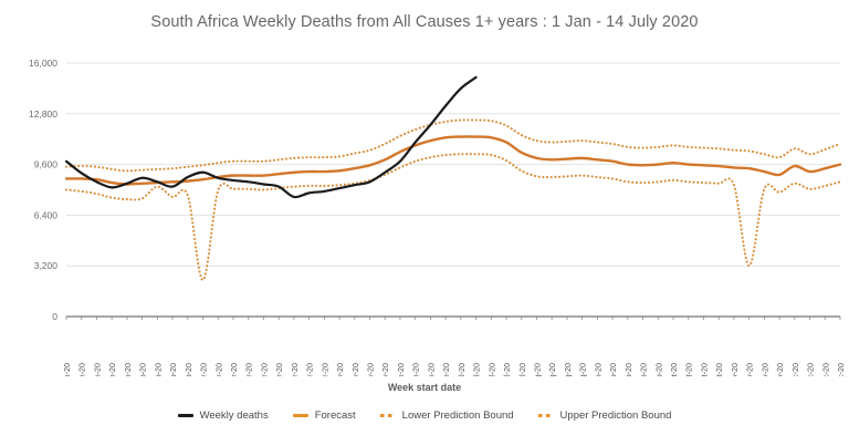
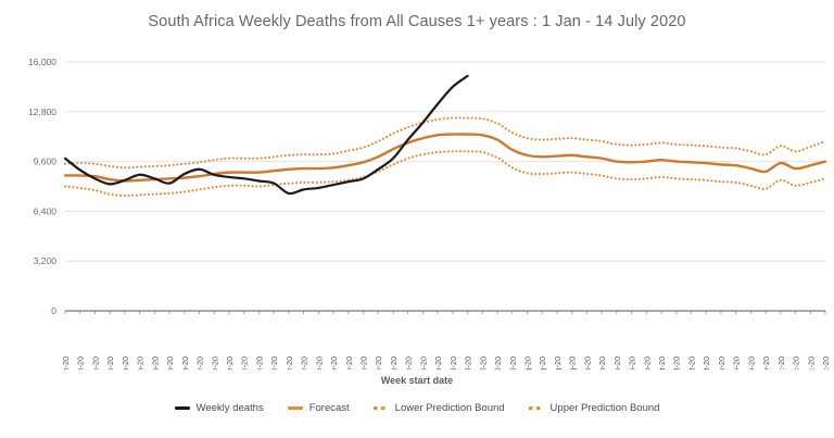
Lower Prediction Bound/12-Feb-20: 8200 -> 7500
Lower Prediction Bound/04-Mar-20: 2300 -> 7800
Lower Prediction Bound/11-Nov-20: 3200 -> 8200
